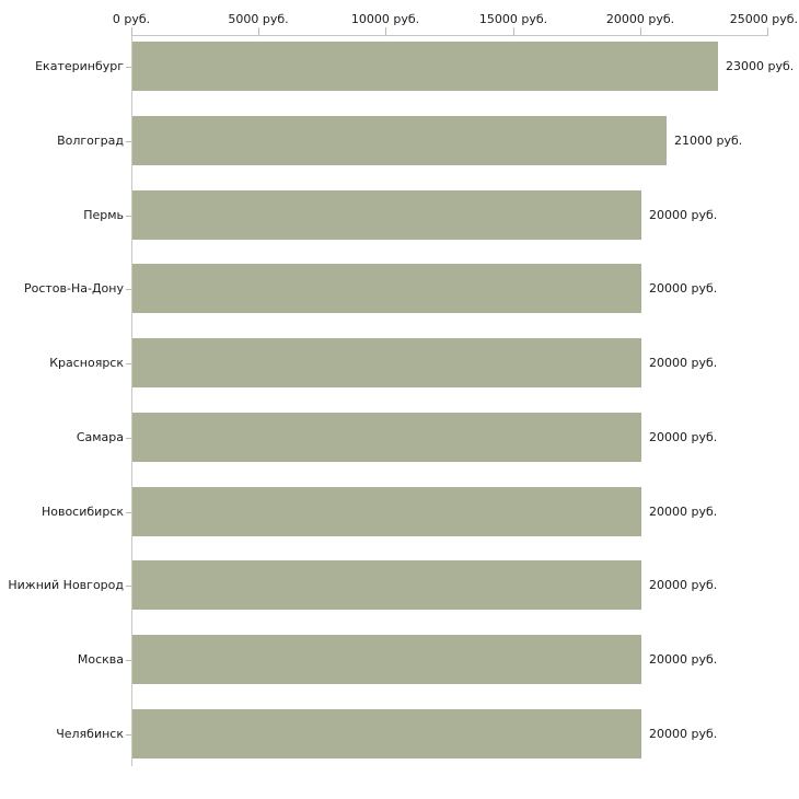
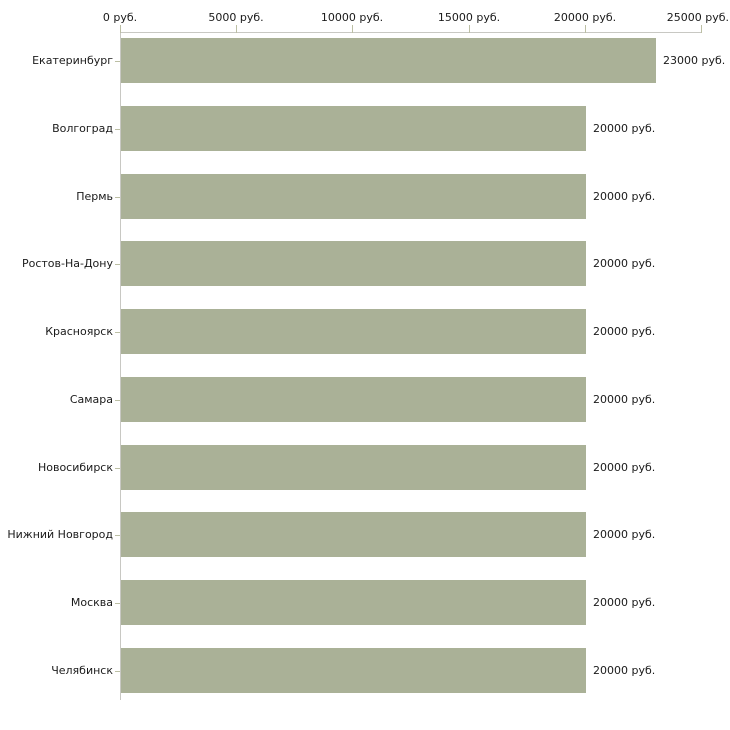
Волгоград: 21000 -> 20000
